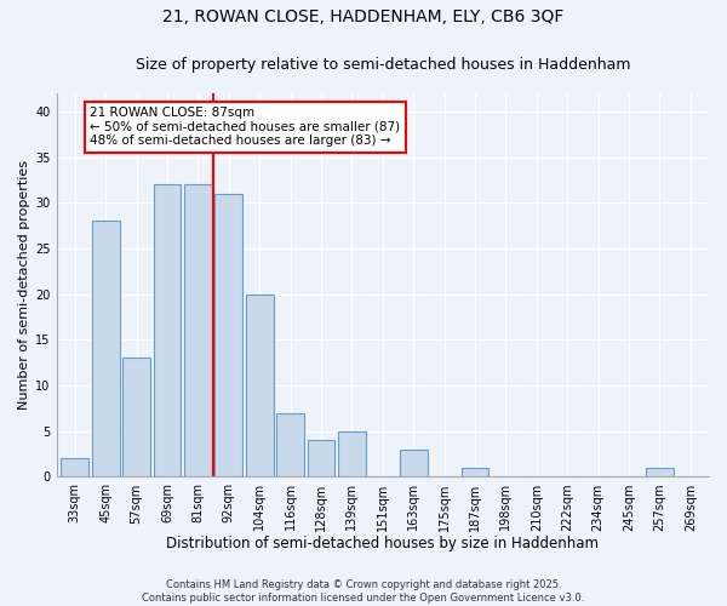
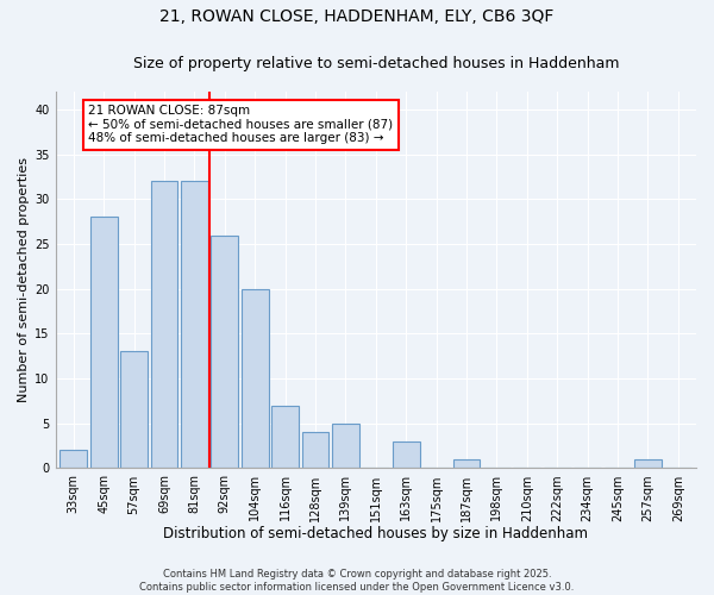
92sqm: 31 -> 26
